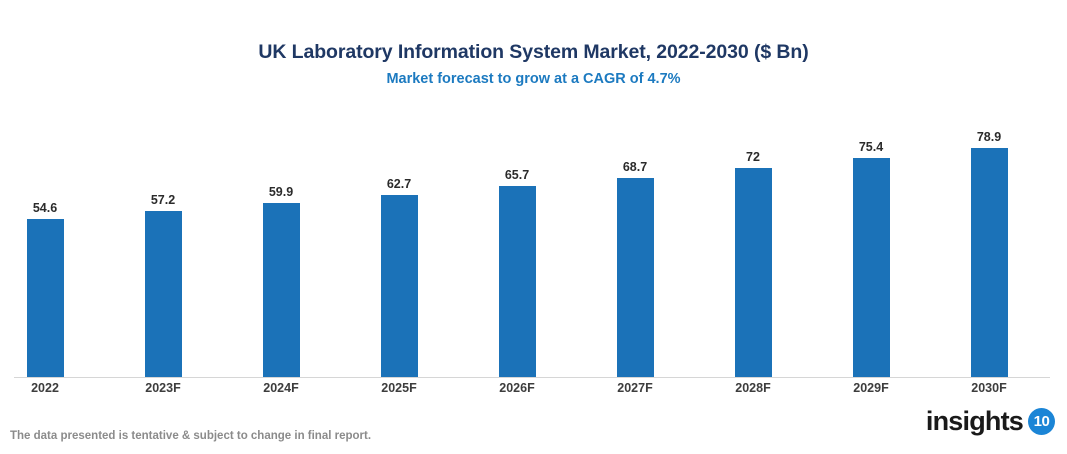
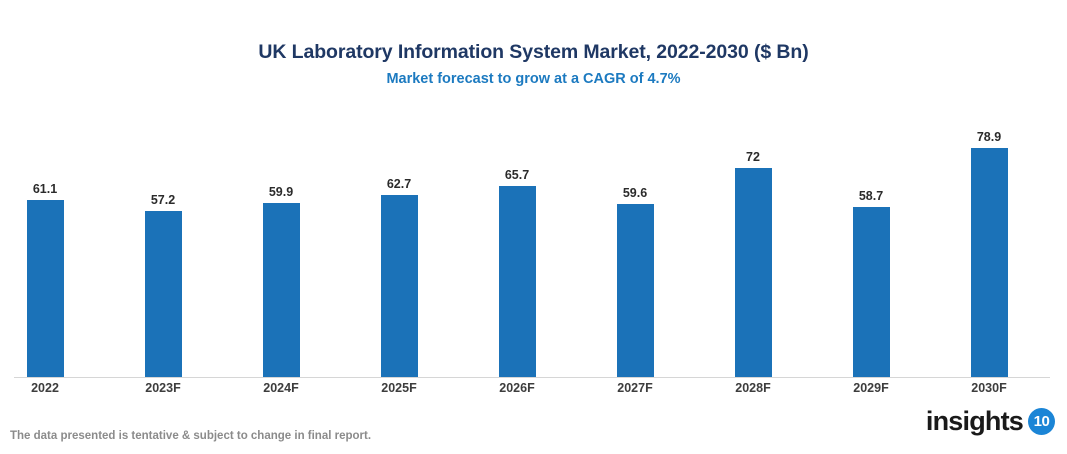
2022: 54.6 -> 61.1
2027F: 68.7 -> 59.6
2029F: 75.4 -> 58.7
